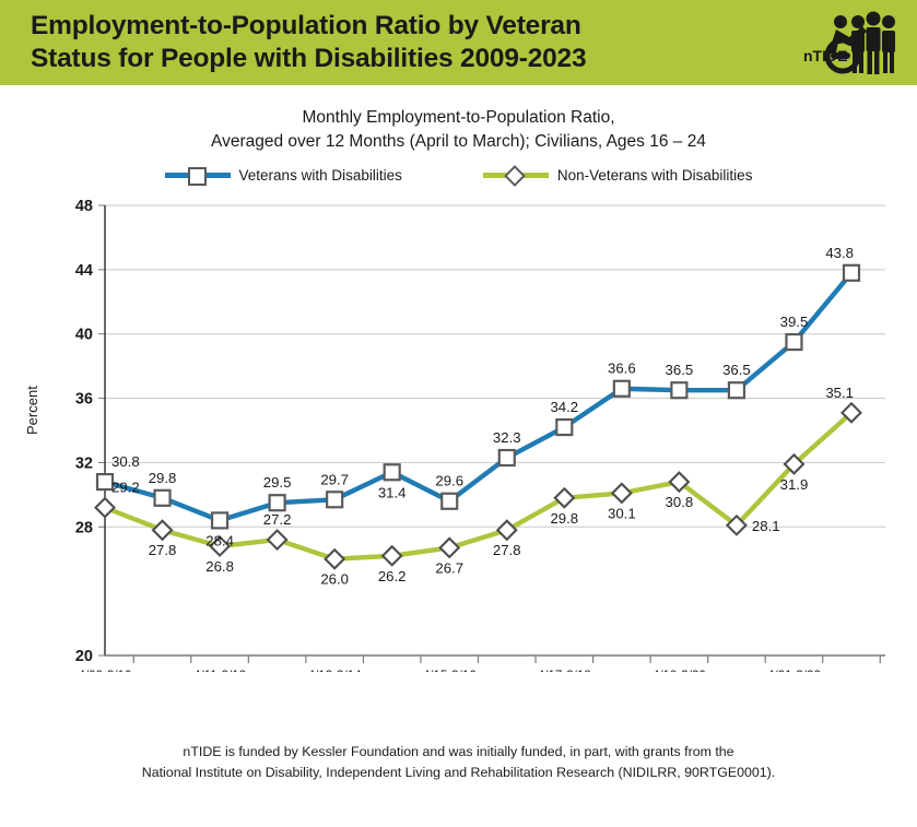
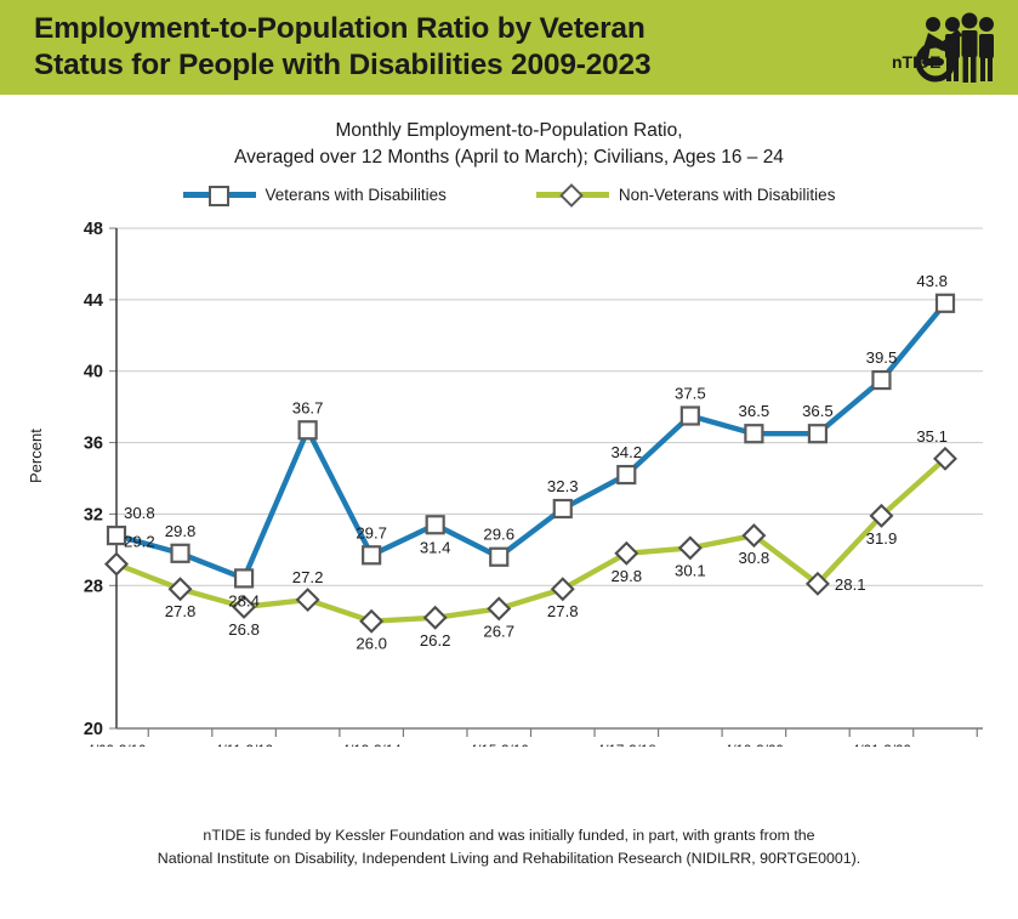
Veterans with Disabilities/4/12-3/13: 29.5 -> 36.7
Veterans with Disabilities/4/18-3/19: 36.6 -> 37.5
